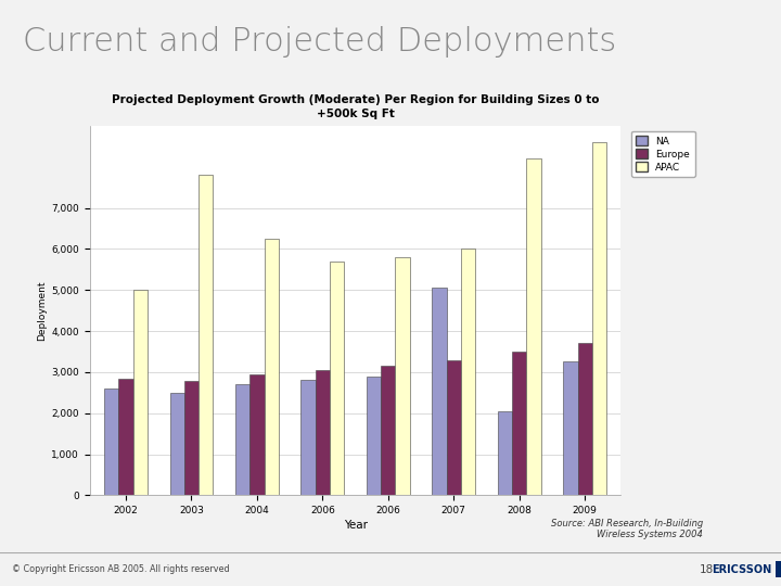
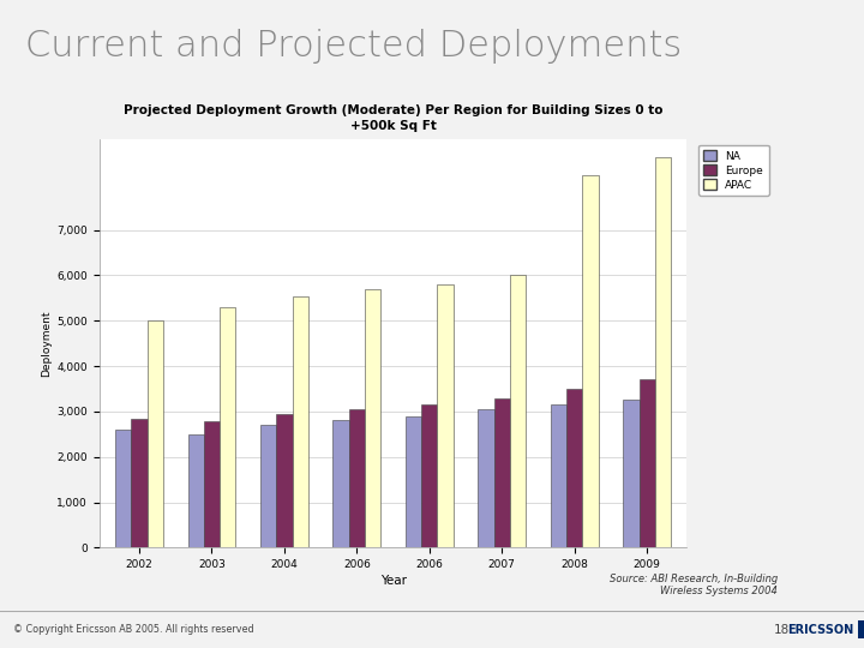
APAC/2003: 7,800 -> 5,300
APAC/2004: 6,250 -> 5,550
NA/2007: 5,050 -> 3,050
NA/2008: 2,050 -> 3,150
